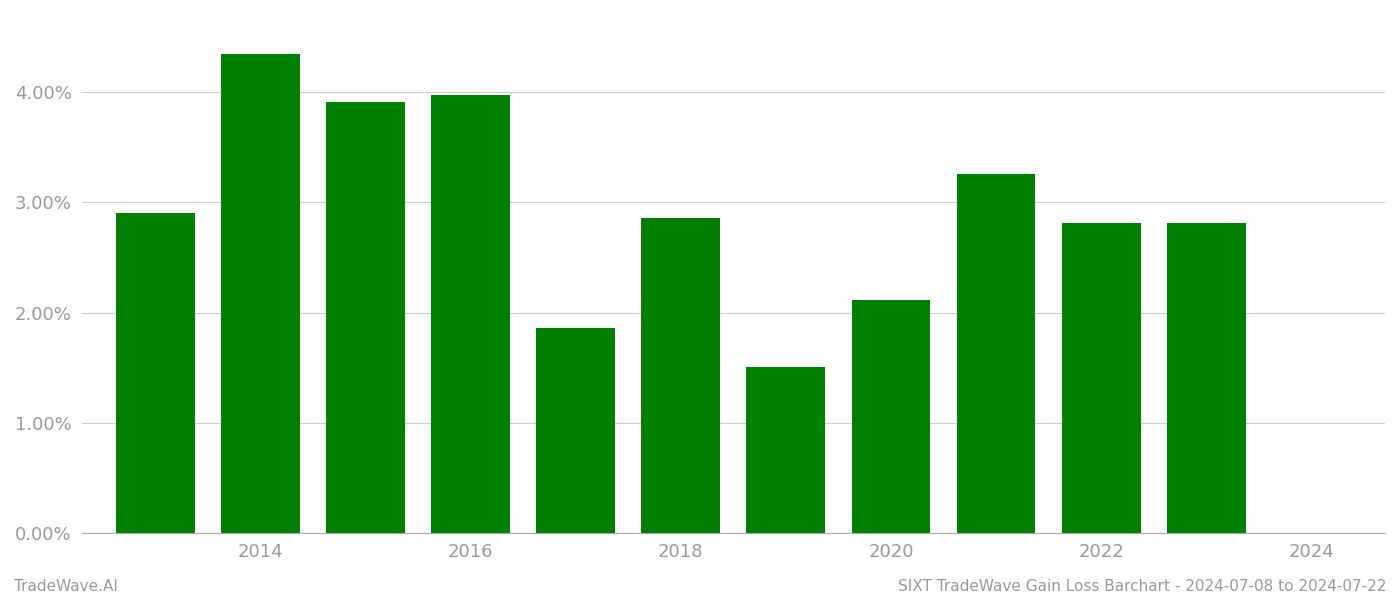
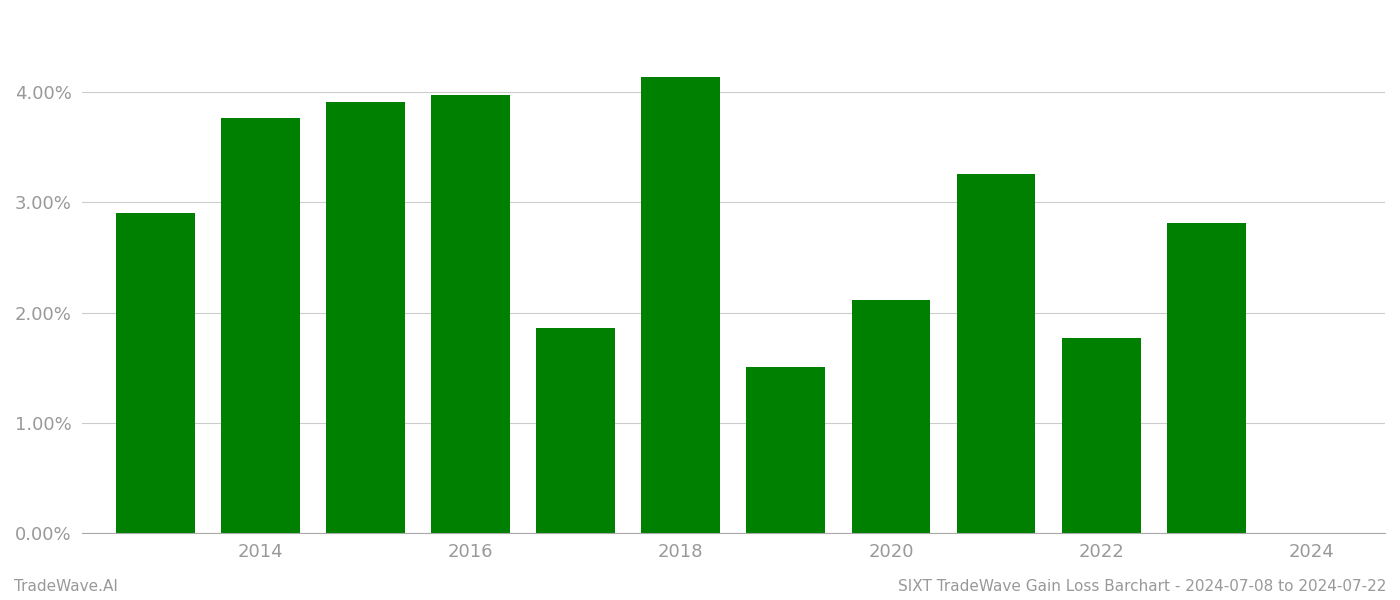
2014: 4.35% -> 3.77%
2018: 2.86% -> 4.14%
2022: 2.81% -> 1.77%
